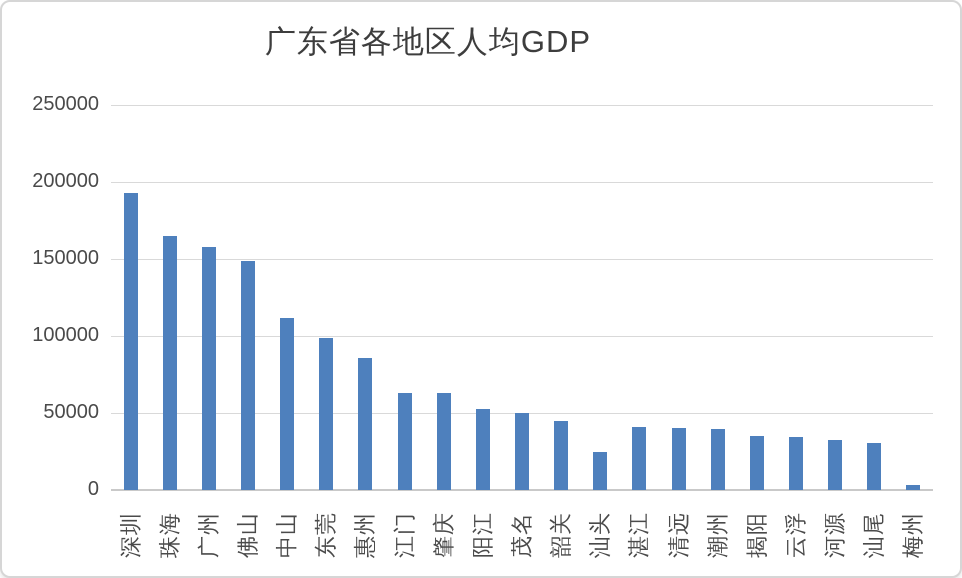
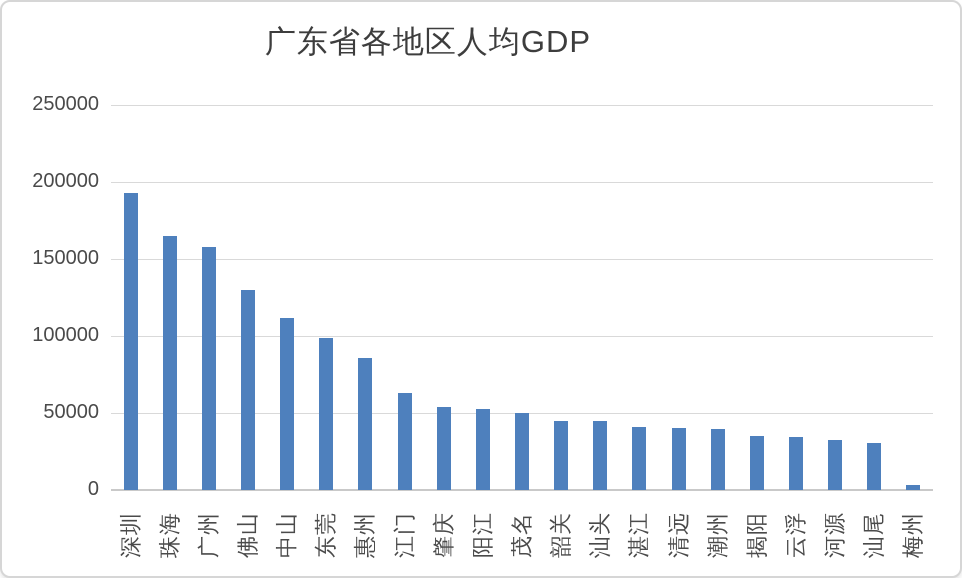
佛山: 149000 -> 130000
肇庆: 63000 -> 54000
汕头: 25000 -> 45000
